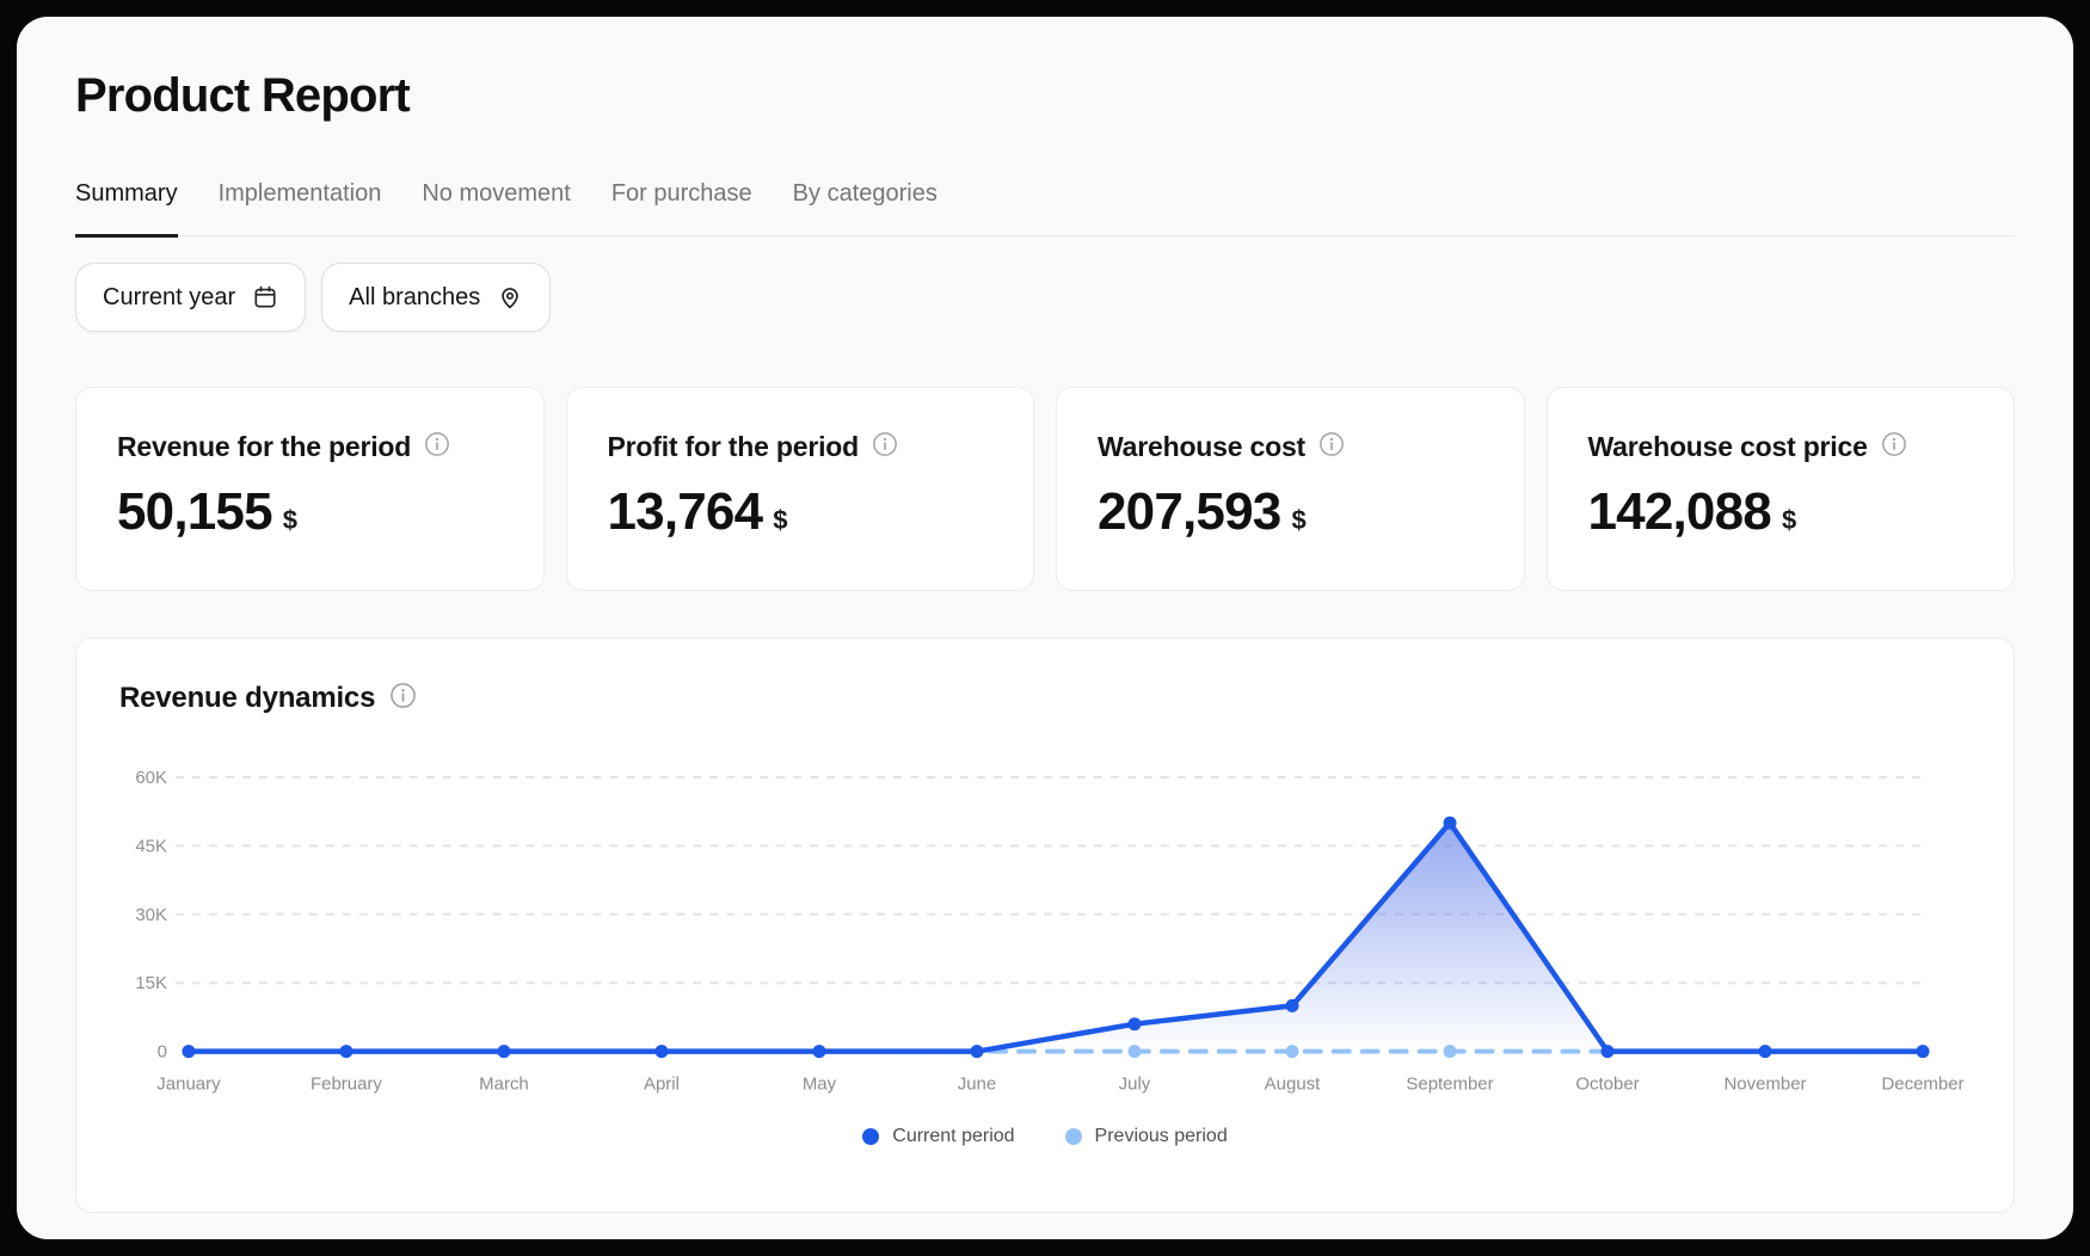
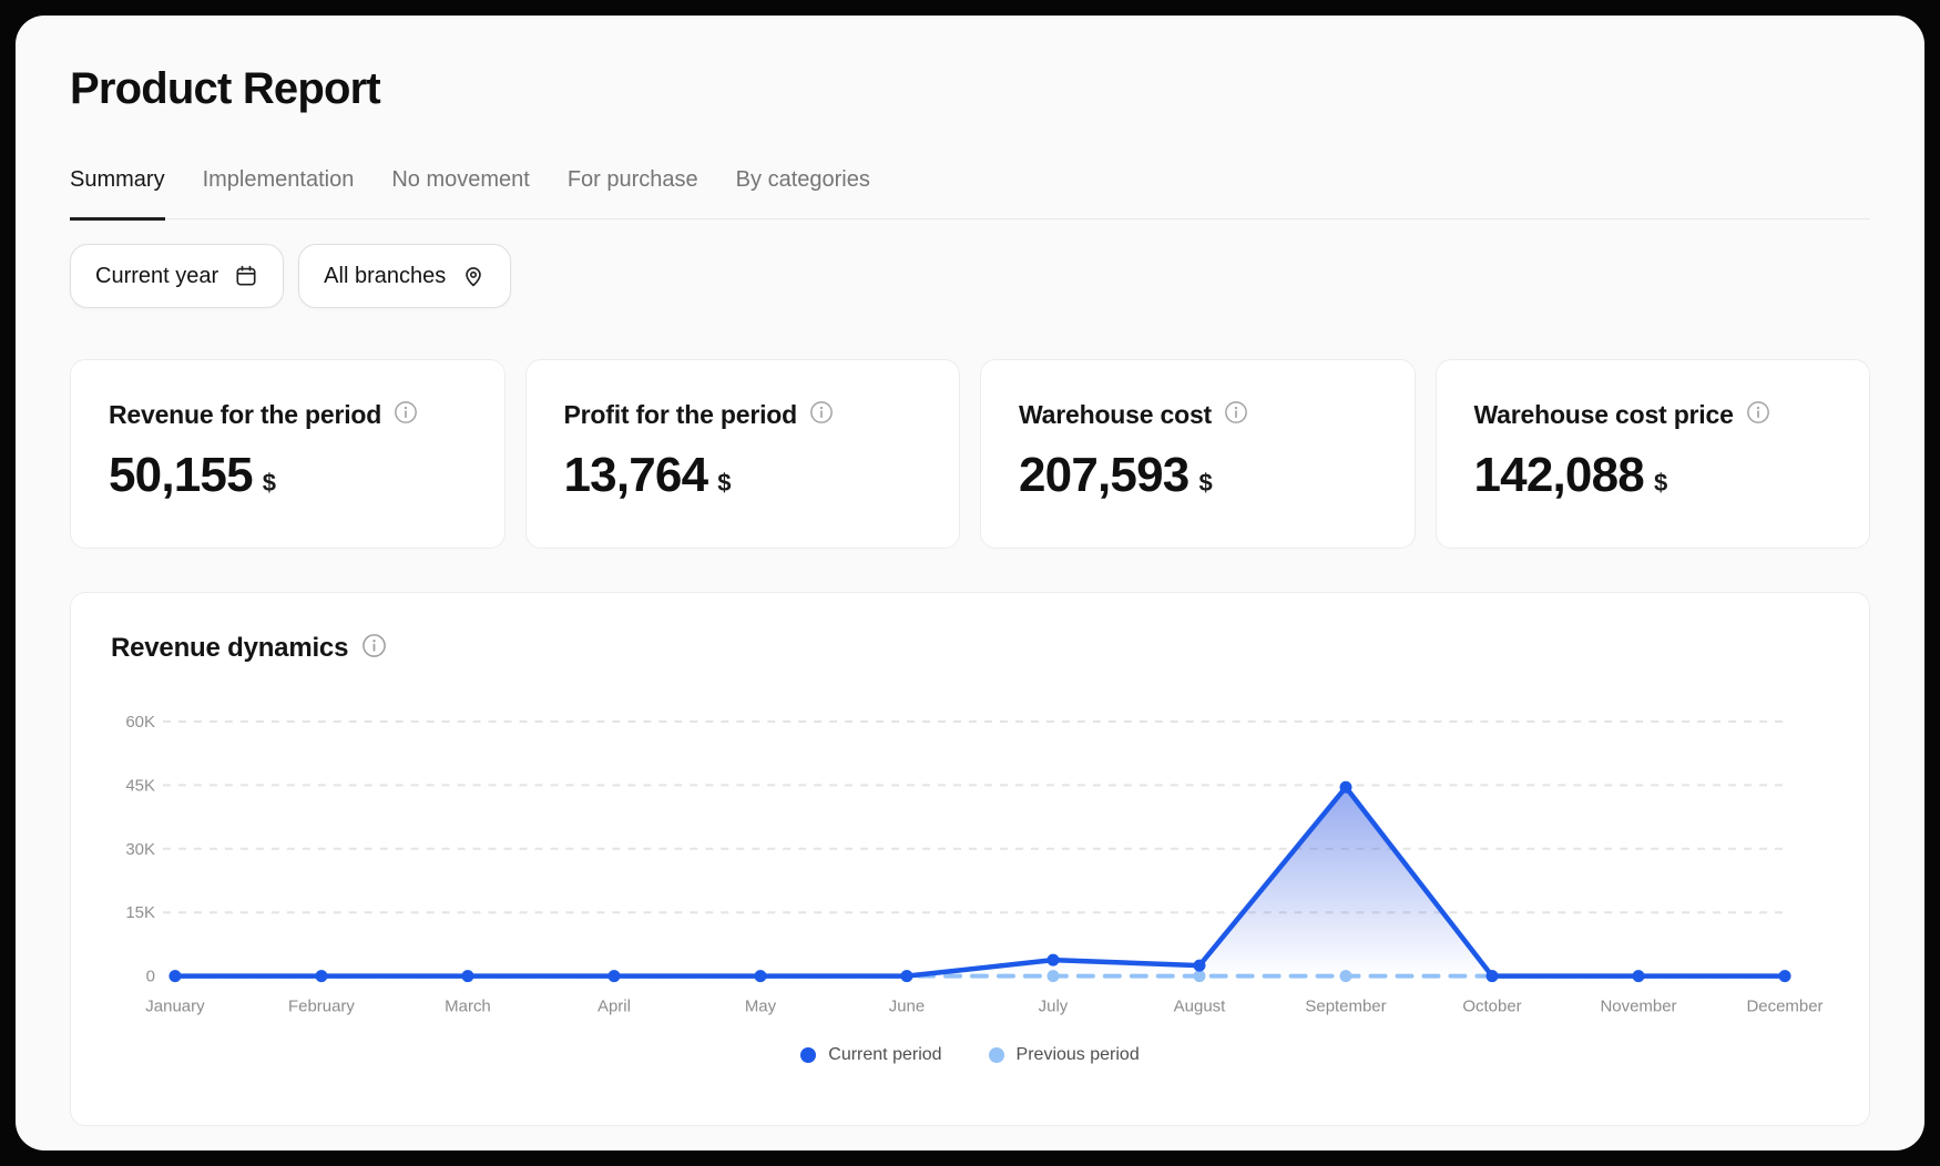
Current period/July: 6K -> 4K
Current period/August: 10K -> 2K
Current period/September: 50K -> 44K
